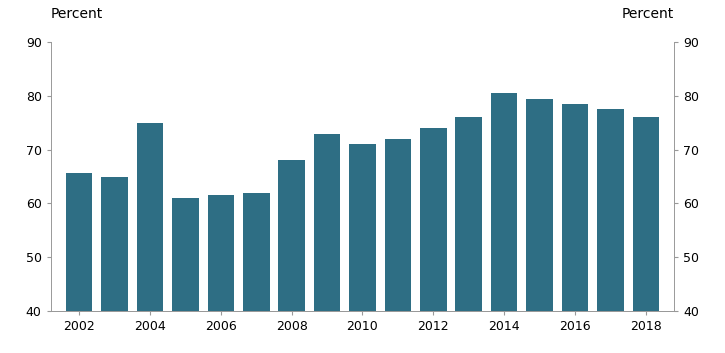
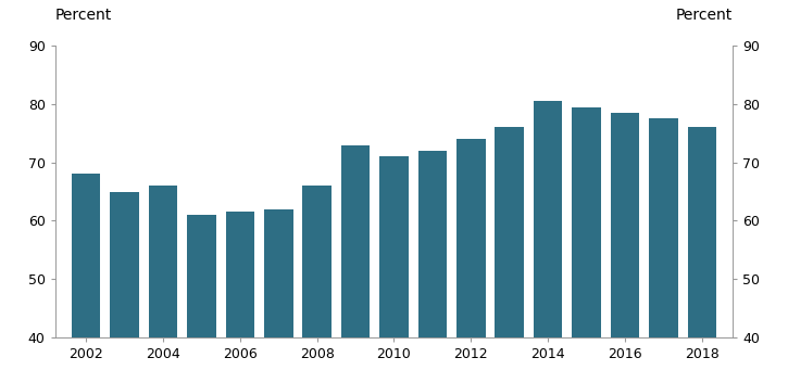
2002: 65.6 -> 68.0
2004: 75.0 -> 66.0
2008: 68.0 -> 66.0
